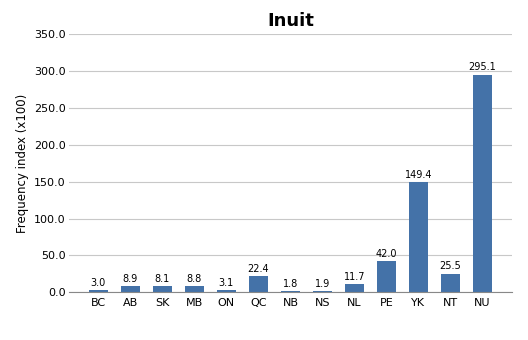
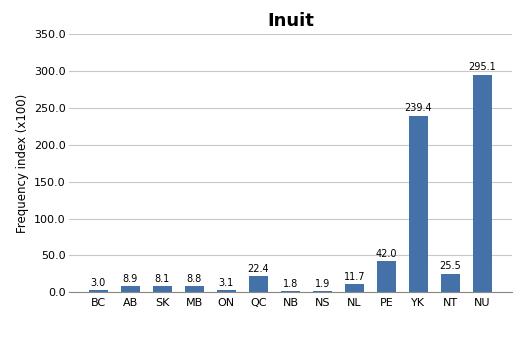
YK: 149.4 -> 239.4
